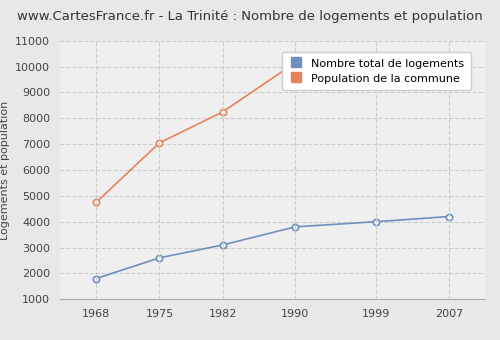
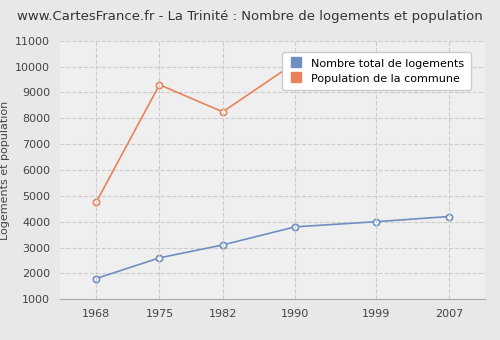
Population de la commune/1975: 7050 -> 9300
